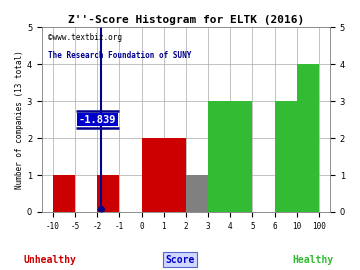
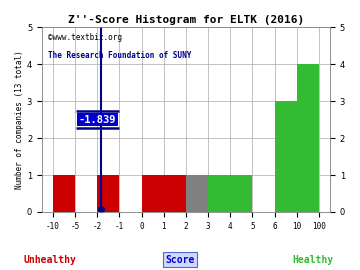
1: 2 -> 1
4: 3 -> 1
